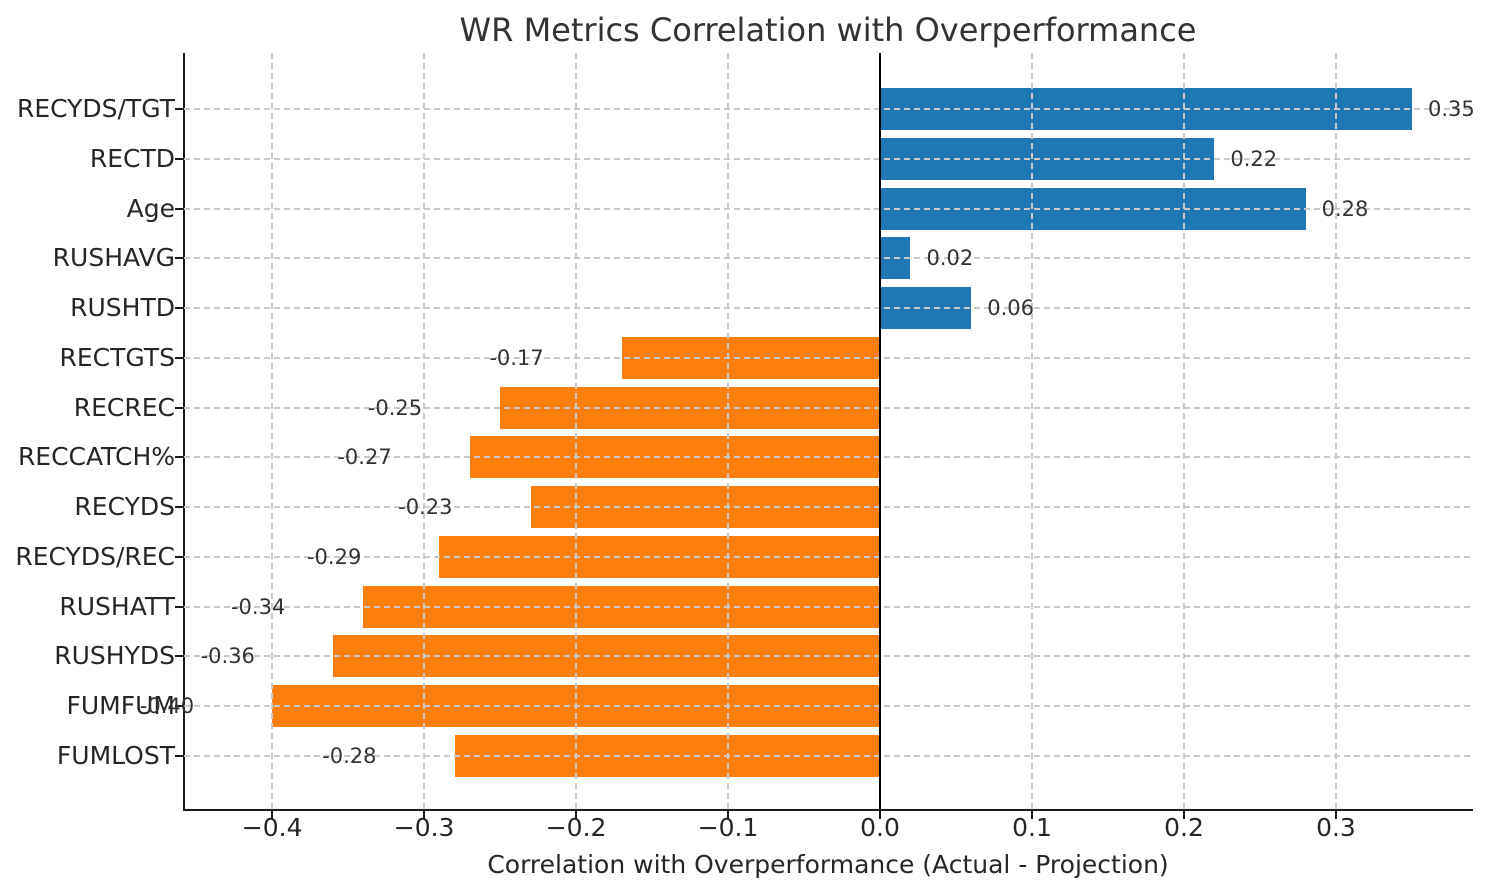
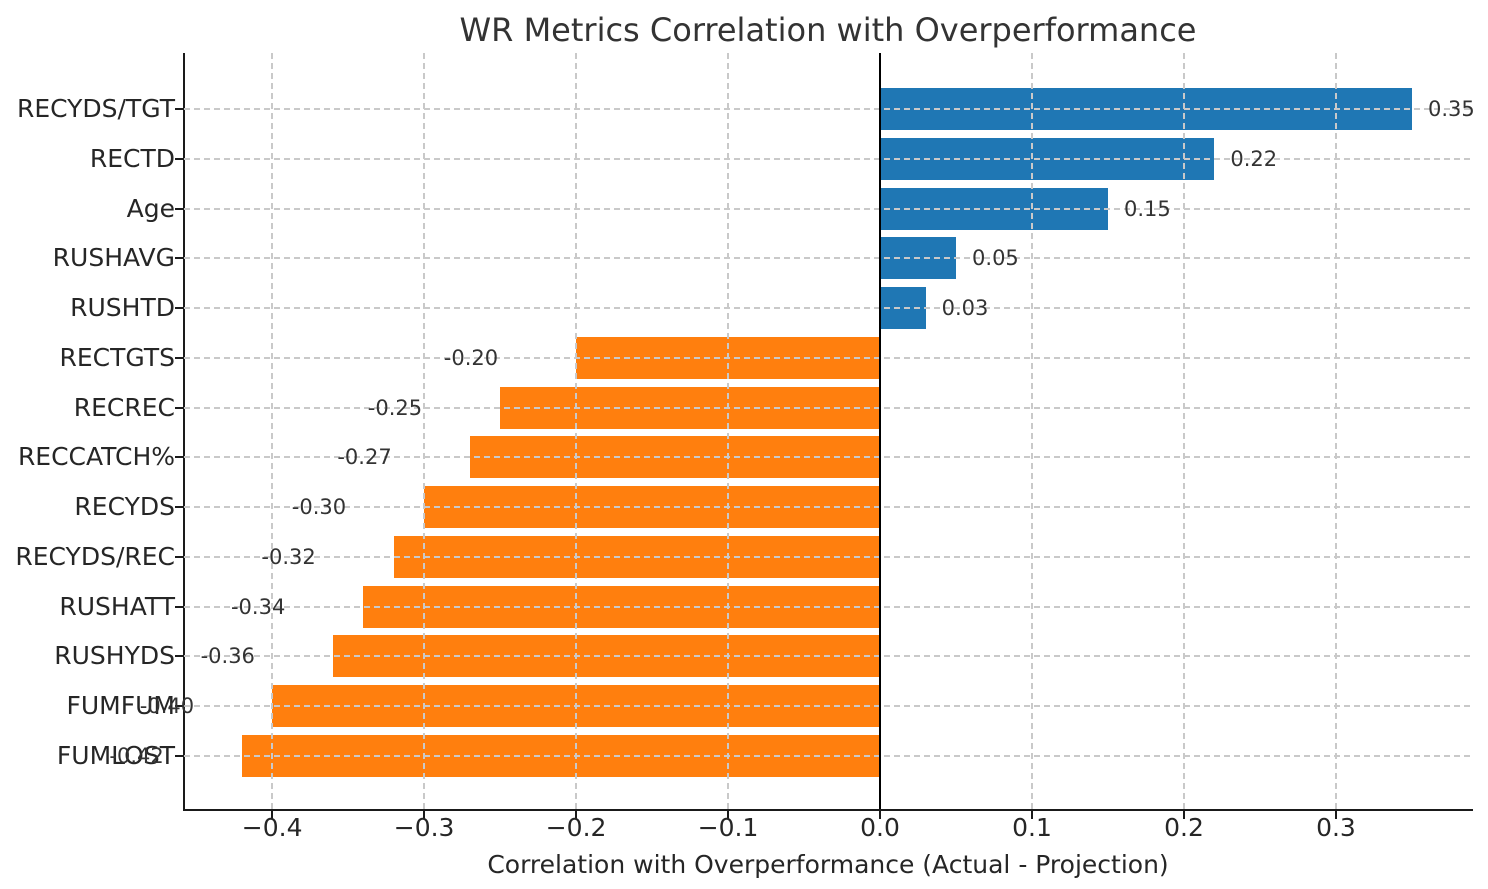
Age: 0.28 -> 0.15
RUSHAVG: 0.02 -> 0.05
RUSHTD: 0.06 -> 0.03
RECTGTS: -0.17 -> -0.20
RECYDS: -0.23 -> -0.30
RECYDS/REC: -0.29 -> -0.32
FUMLOST: -0.28 -> -0.42
